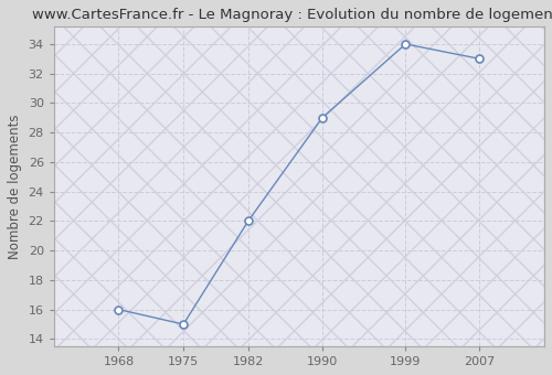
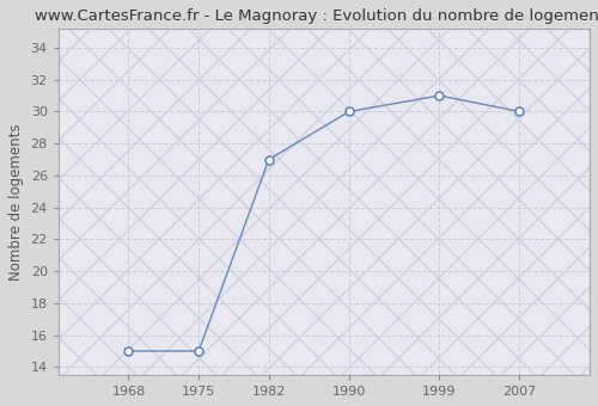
1968: 16 -> 15
1982: 22 -> 27
1990: 29 -> 30
1999: 34 -> 31
2007: 33 -> 30
